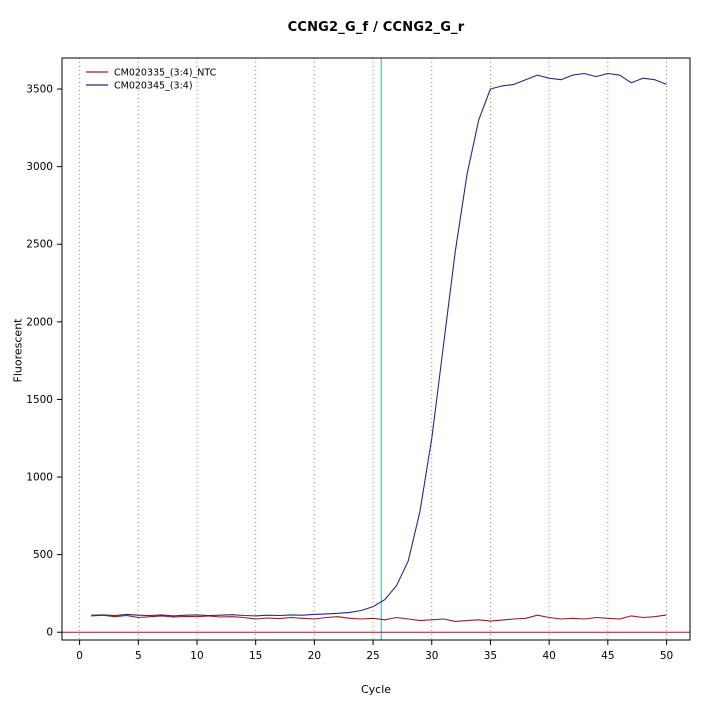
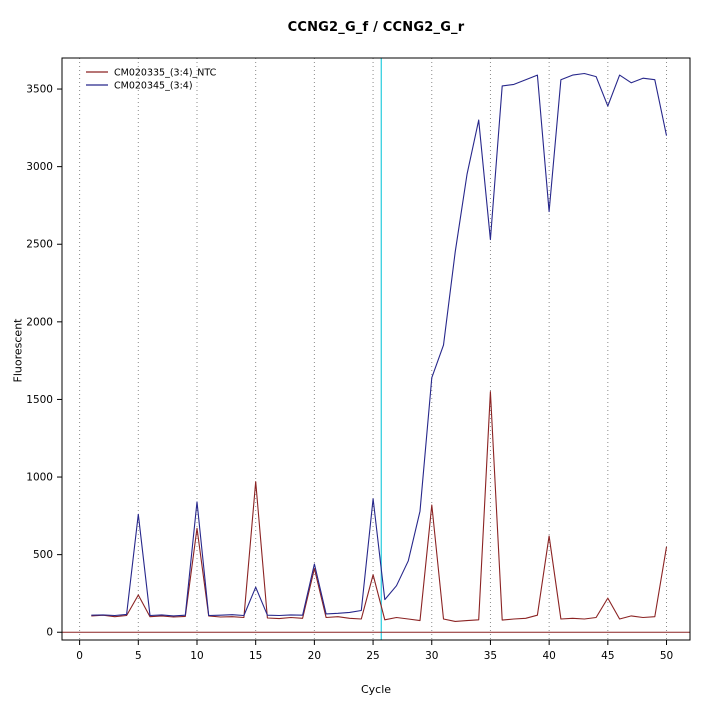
CM020335_(3:4)_NTC/5: 100 -> 240
CM020345_(3:4)/5: 110 -> 760
CM020335_(3:4)_NTC/10: 100 -> 670
CM020345_(3:4)/10: 110 -> 840
CM020335_(3:4)_NTC/15: 80 -> 970
CM020345_(3:4)/15: 100 -> 290
CM020335_(3:4)_NTC/20: 80 -> 410
CM020345_(3:4)/20: 120 -> 440
CM020335_(3:4)_NTC/25: 90 -> 370
CM020345_(3:4)/25: 160 -> 860
CM020335_(3:4)_NTC/30: 80 -> 820
CM020345_(3:4)/30: 1250 -> 1640
CM020335_(3:4)_NTC/35: 70 -> 1550
CM020345_(3:4)/35: 3500 -> 2530
CM020335_(3:4)_NTC/40: 100 -> 620
CM020345_(3:4)/40: 3570 -> 2710
CM020335_(3:4)_NTC/45: 90 -> 220
CM020345_(3:4)/45: 3600 -> 3390
CM020335_(3:4)_NTC/50: 110 -> 550
CM020345_(3:4)/50: 3530 -> 3200
